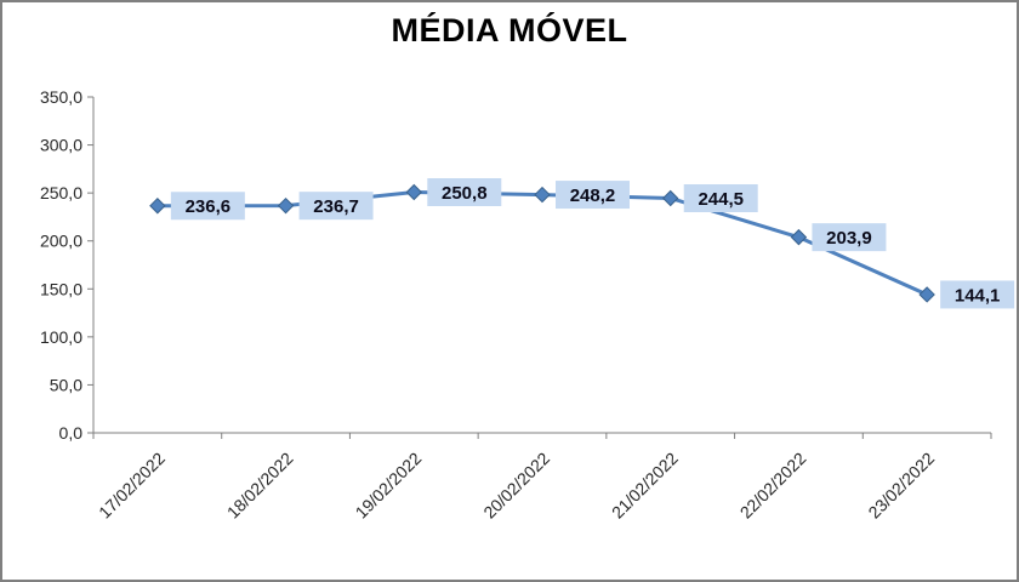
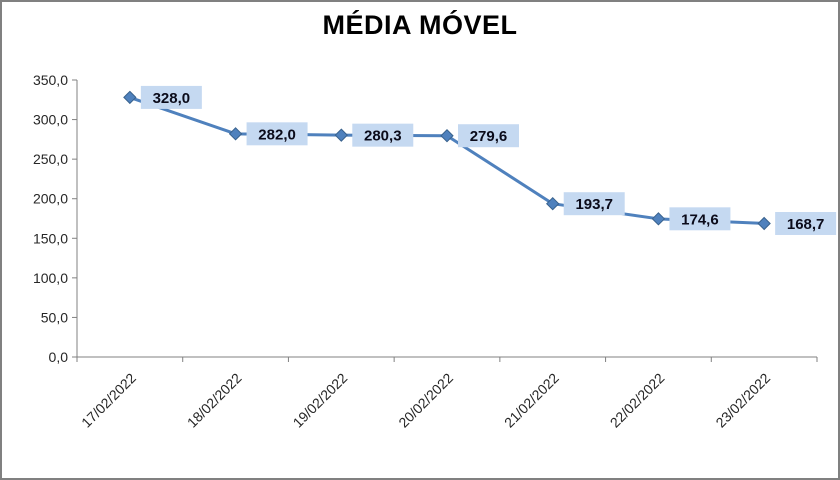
17/02/2022: 236,6 -> 328,0
18/02/2022: 236,7 -> 282,0
19/02/2022: 250,8 -> 280,3
20/02/2022: 248,2 -> 279,6
21/02/2022: 244,5 -> 193,7
22/02/2022: 203,9 -> 174,6
23/02/2022: 144,1 -> 168,7
